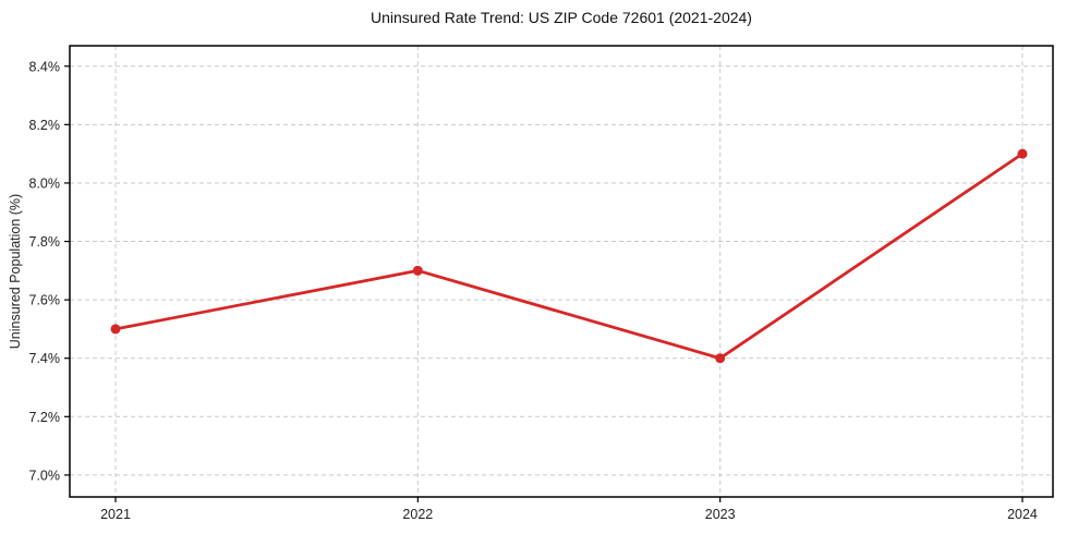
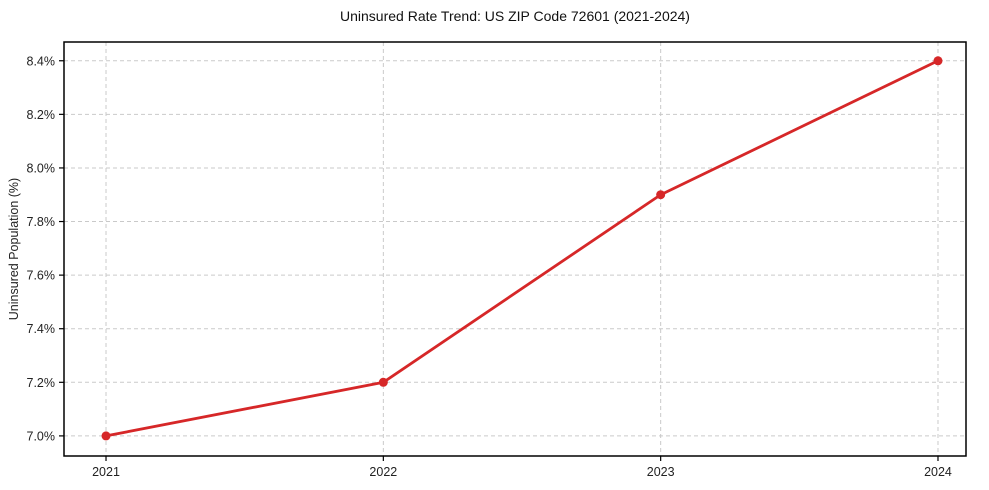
2021: 7.5% -> 7.0%
2022: 7.7% -> 7.2%
2023: 7.4% -> 7.9%
2024: 8.1% -> 8.4%
